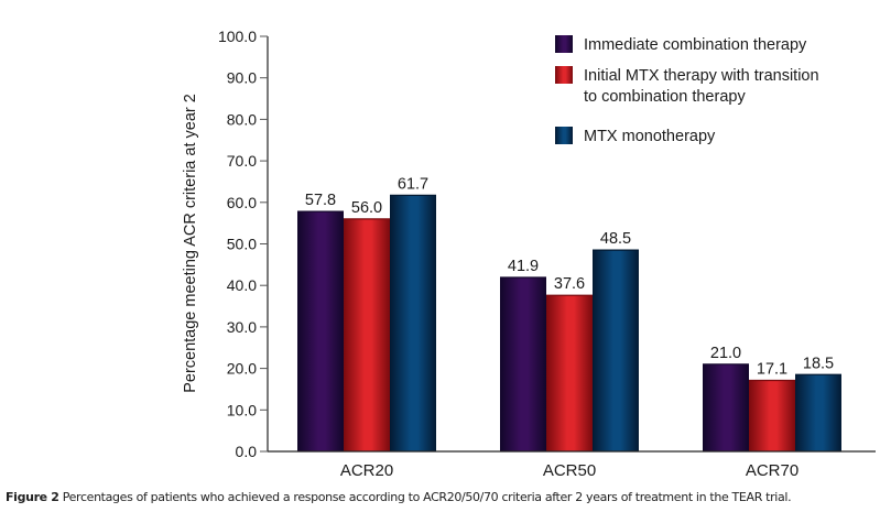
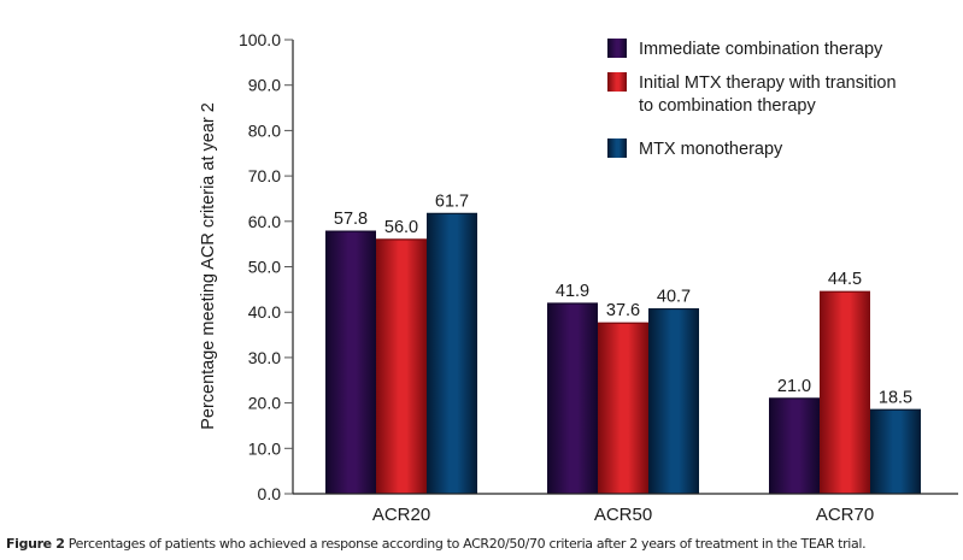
MTX monotherapy/ACR50: 48.5 -> 40.7
Initial MTX therapy with transition to combination therapy/ACR70: 17.1 -> 44.5
